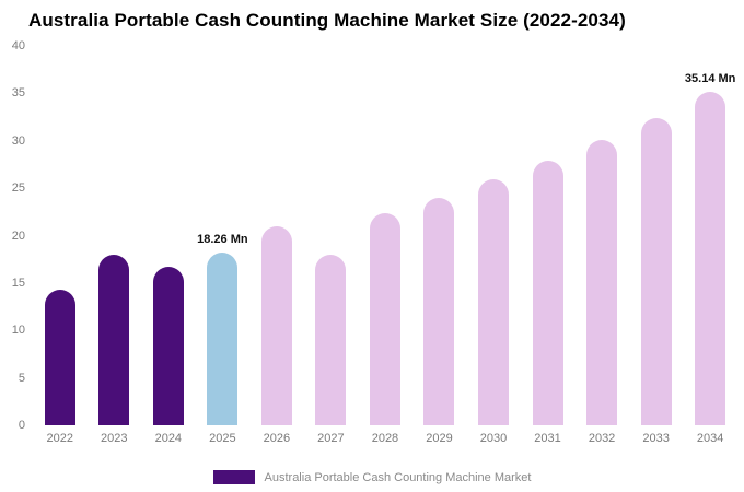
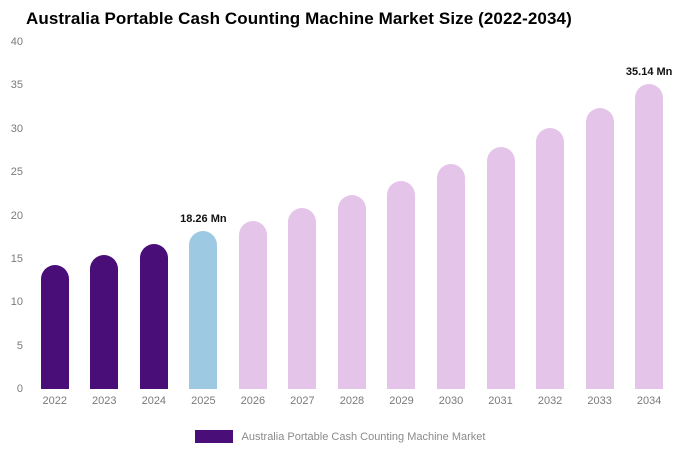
2023: 18 -> 16
2026: 21 -> 19
2027: 18 -> 21
